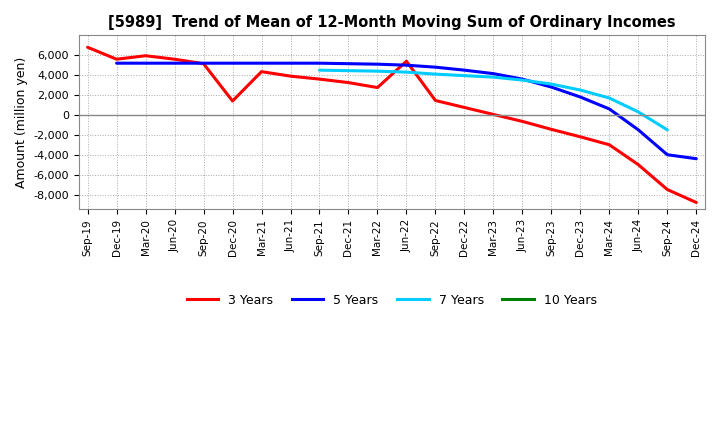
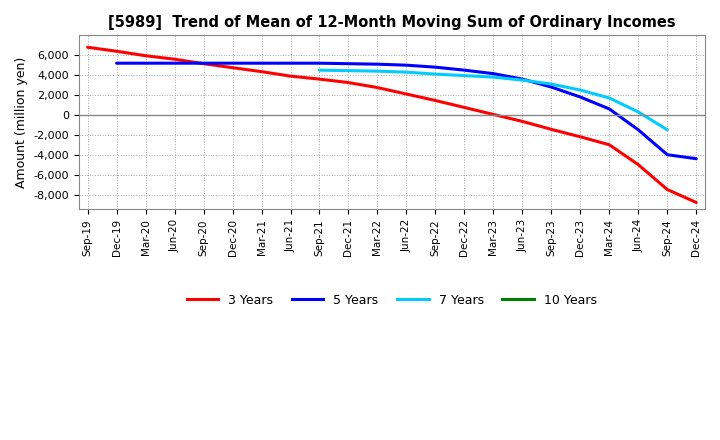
3 Years/Dec-19: 5,600 -> 6,400
3 Years/Dec-20: 1,400 -> 4,800
3 Years/Jun-22: 5,400 -> 2,100
